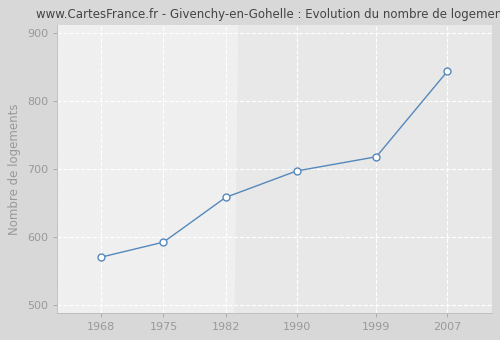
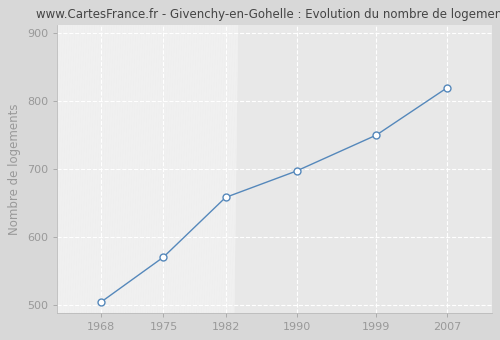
1968: 570 -> 504
1975: 592 -> 570
1999: 718 -> 750
2007: 844 -> 820
